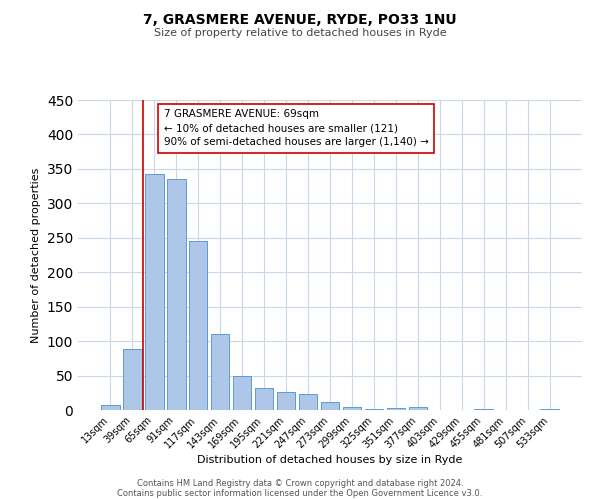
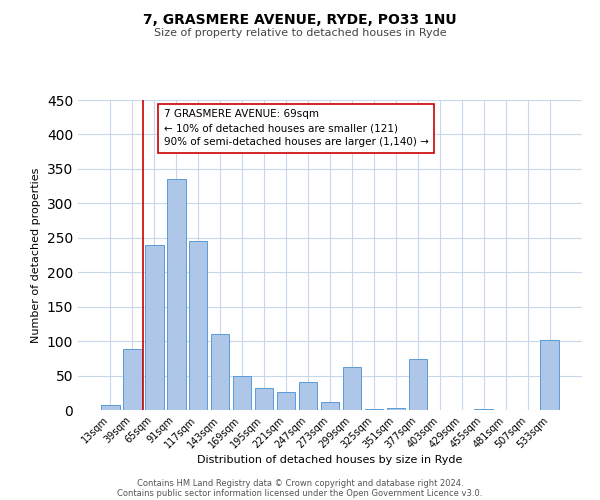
65sqm: 343 -> 240
247sqm: 23 -> 40
299sqm: 5 -> 62
377sqm: 4 -> 74
533sqm: 1 -> 102
